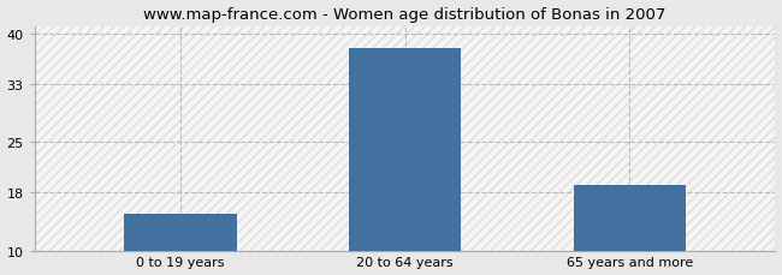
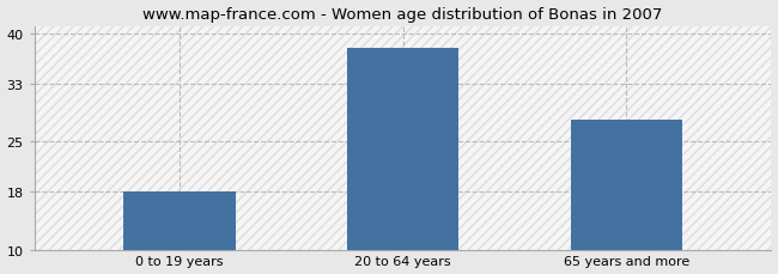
0 to 19 years: 15 -> 18
65 years and more: 19 -> 28
